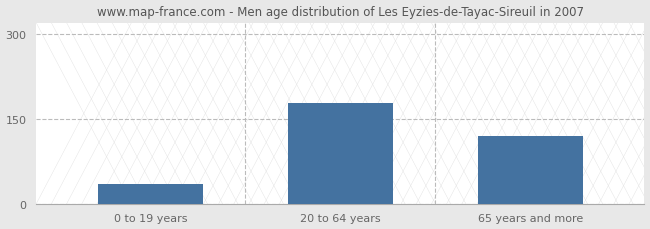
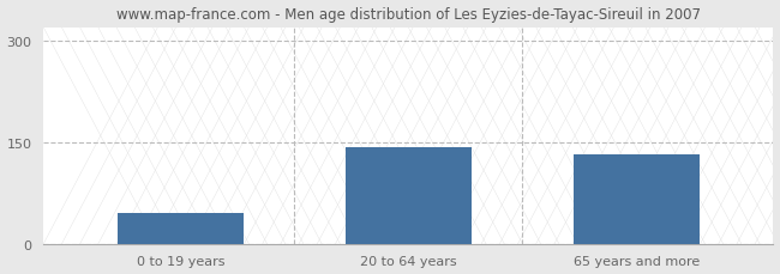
0 to 19 years: 35 -> 46
20 to 64 years: 178 -> 142
65 years and more: 120 -> 132
